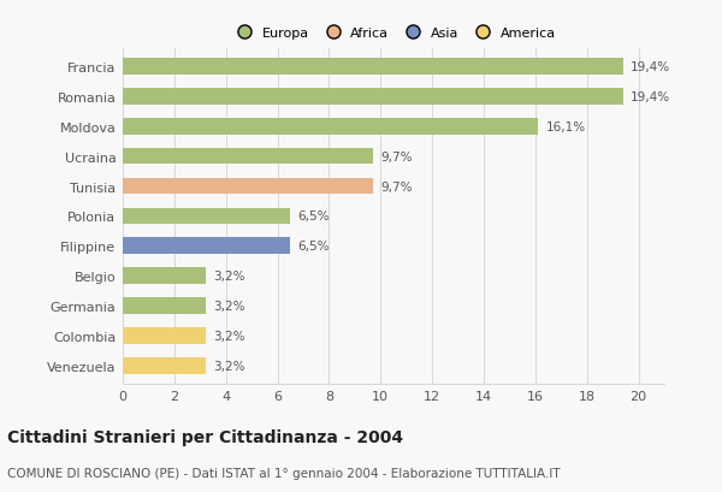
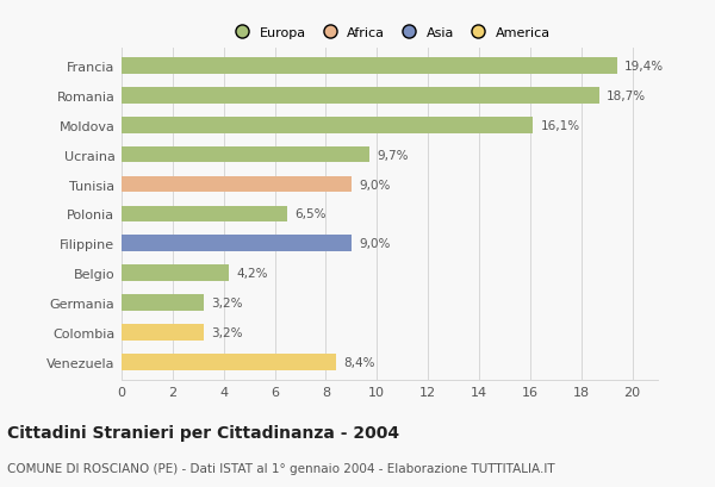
Romania: 19,4% -> 18,7%
Tunisia: 9,7% -> 9,0%
Filippine: 6,5% -> 9,0%
Belgio: 3,2% -> 4,2%
Venezuela: 3,2% -> 8,4%
